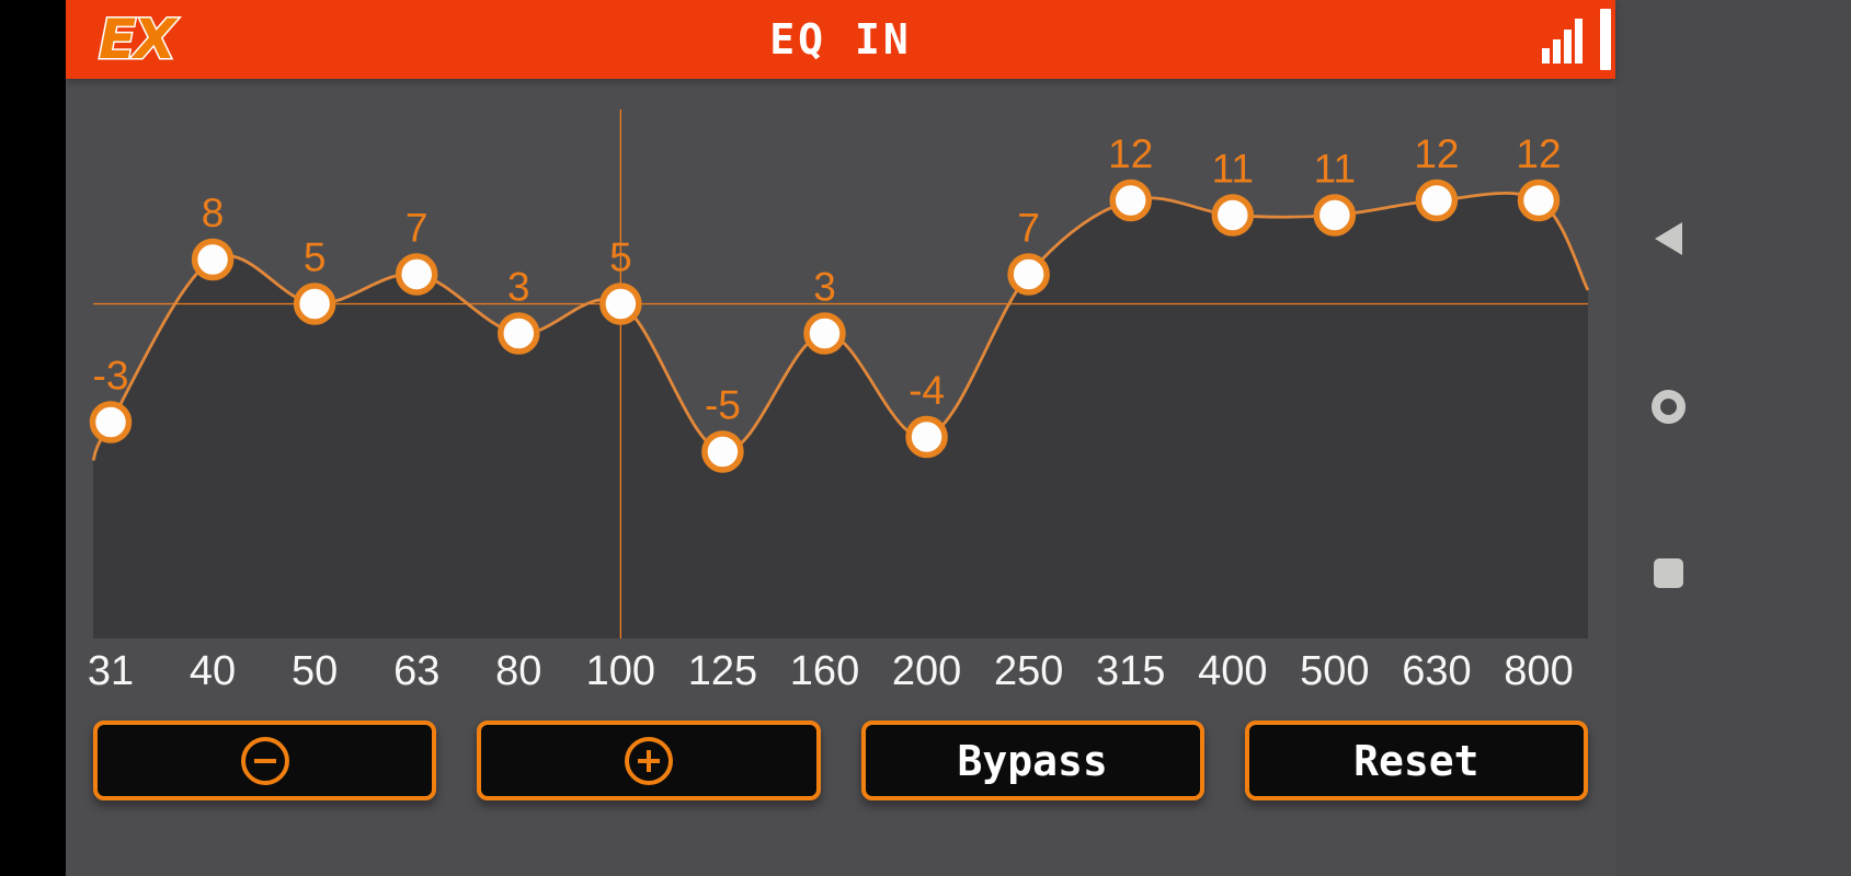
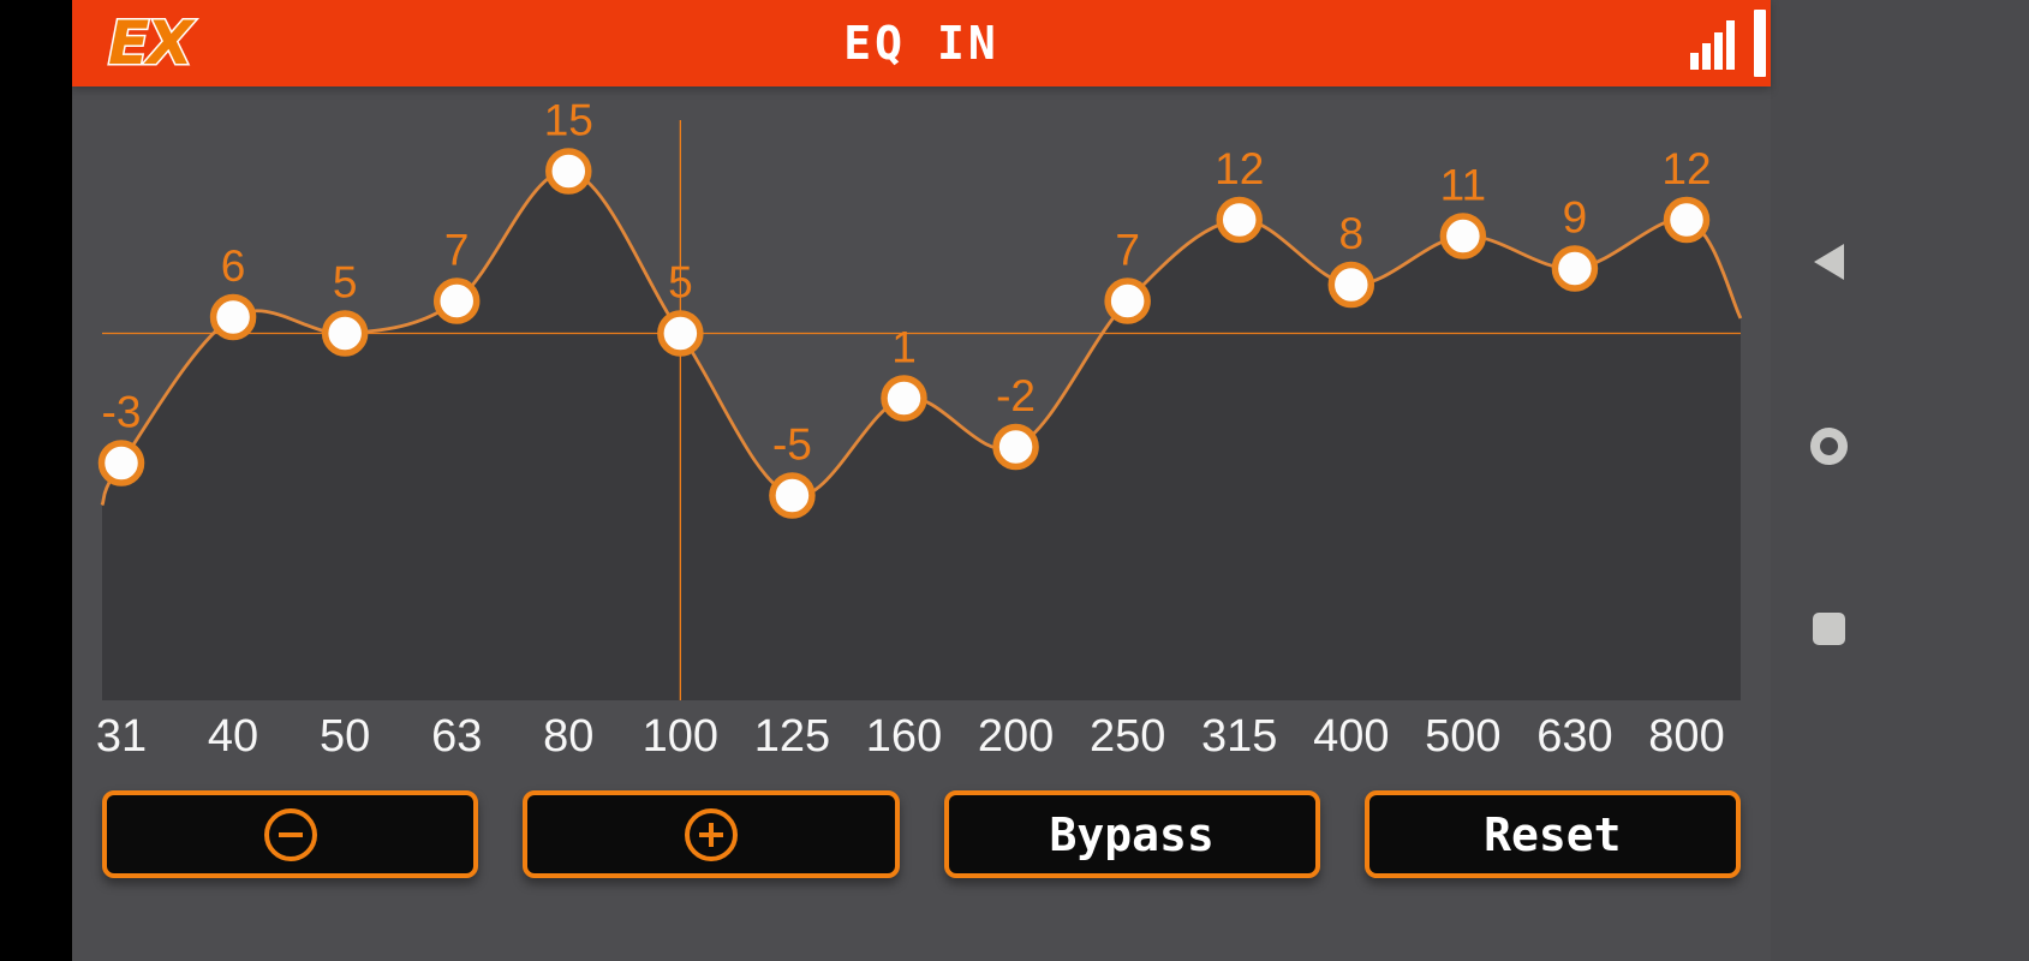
40: 8 -> 6
80: 3 -> 15
160: 3 -> 1
200: -4 -> -2
400: 11 -> 8
630: 12 -> 9
